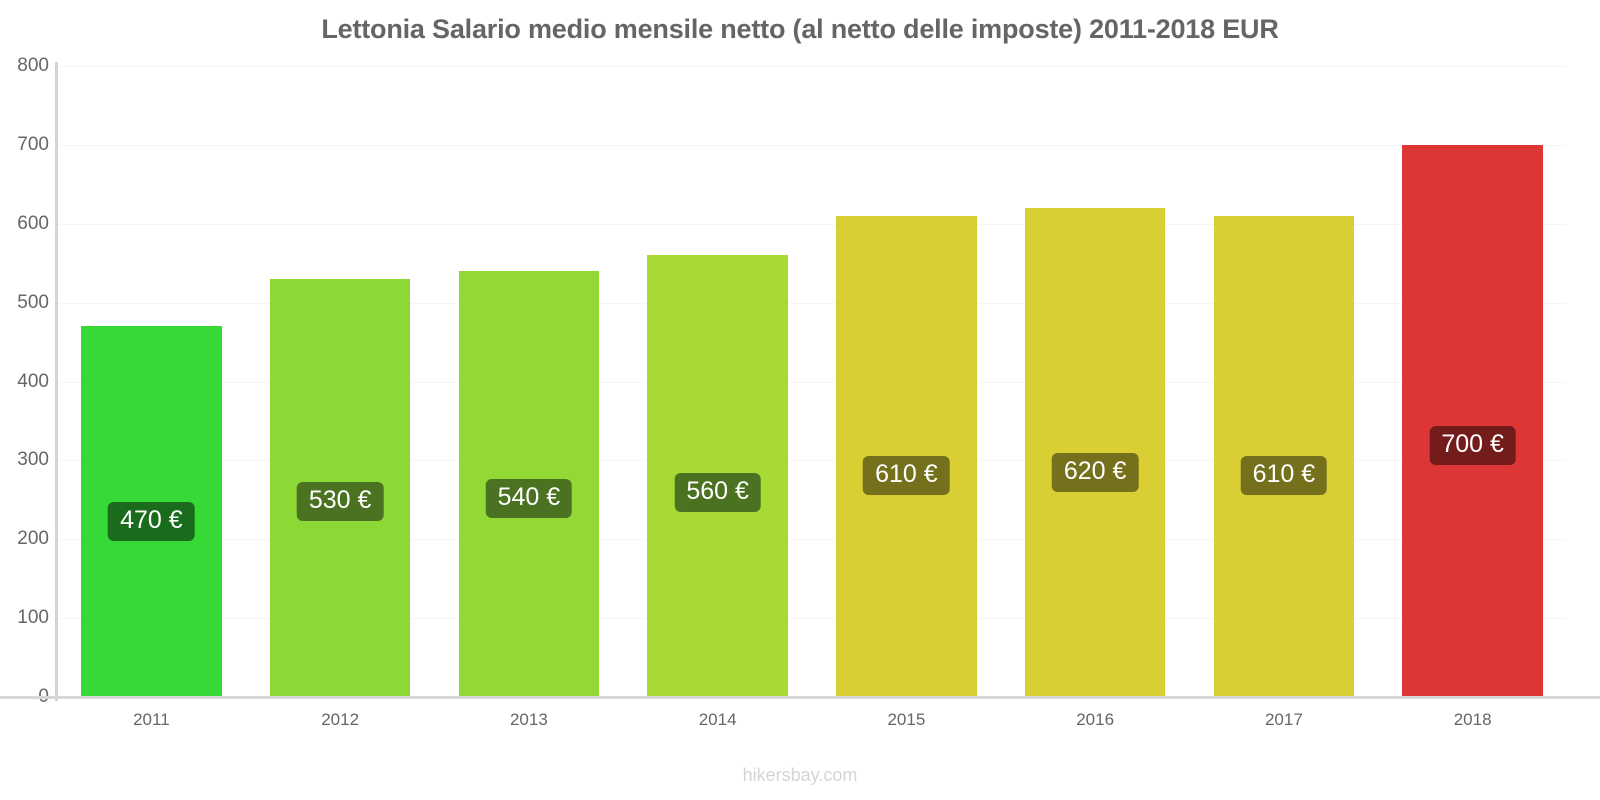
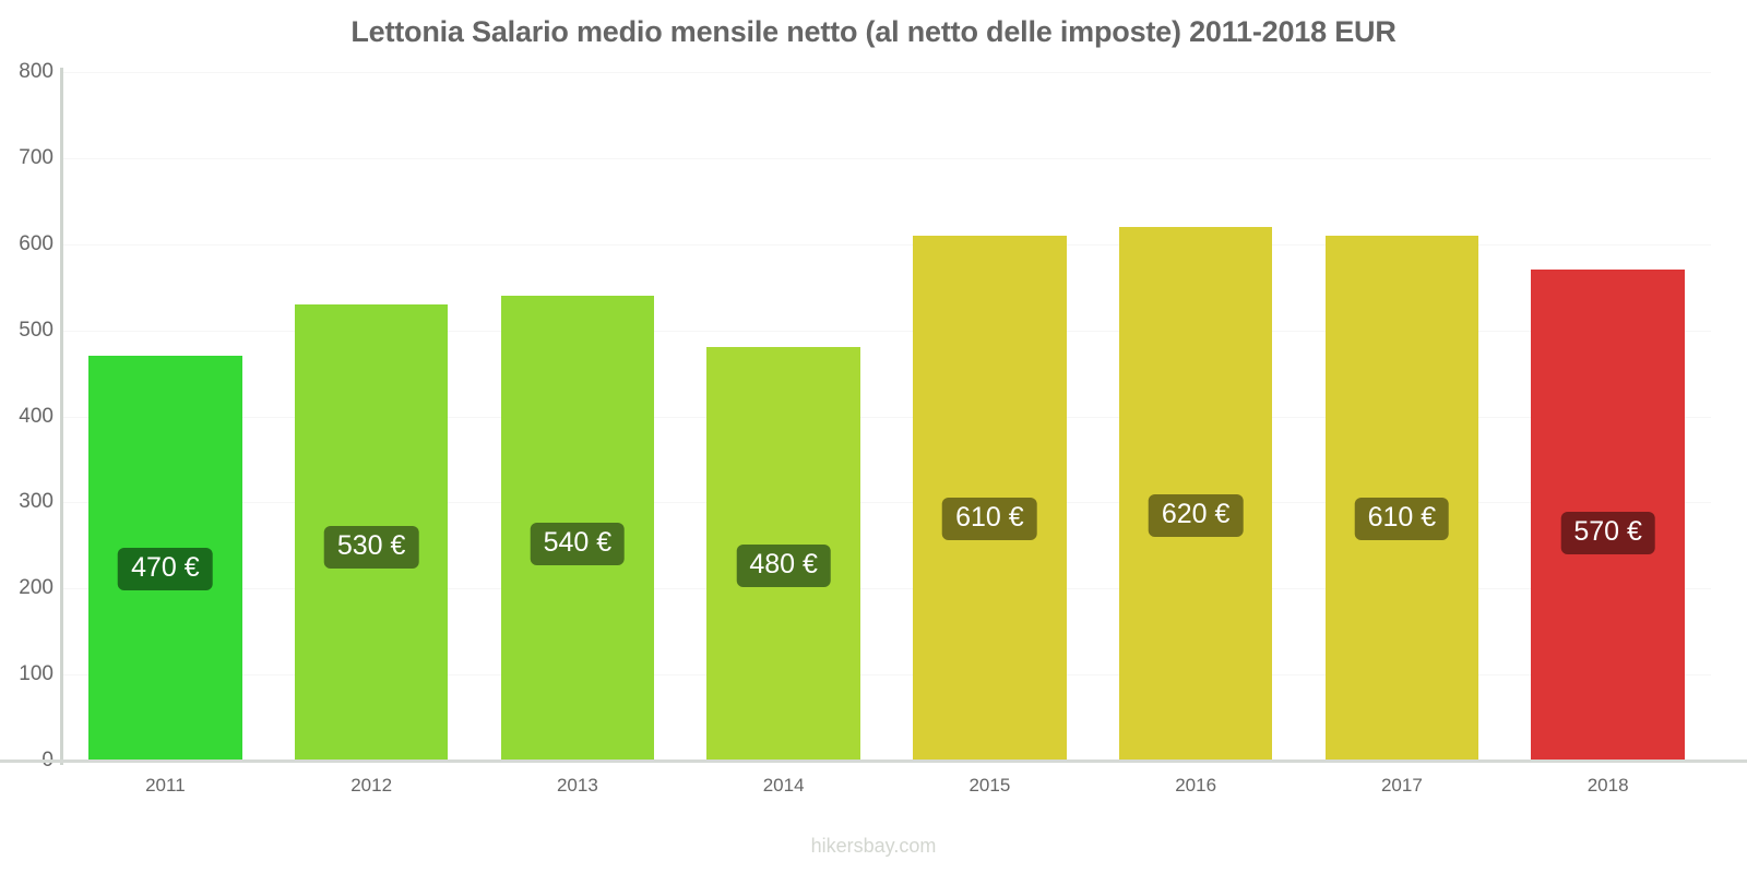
2014: 560 -> 480
2018: 700 -> 570
